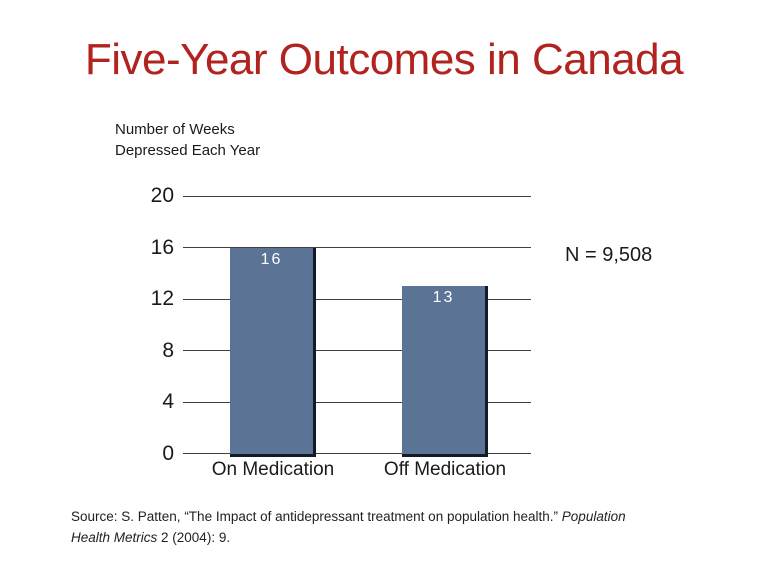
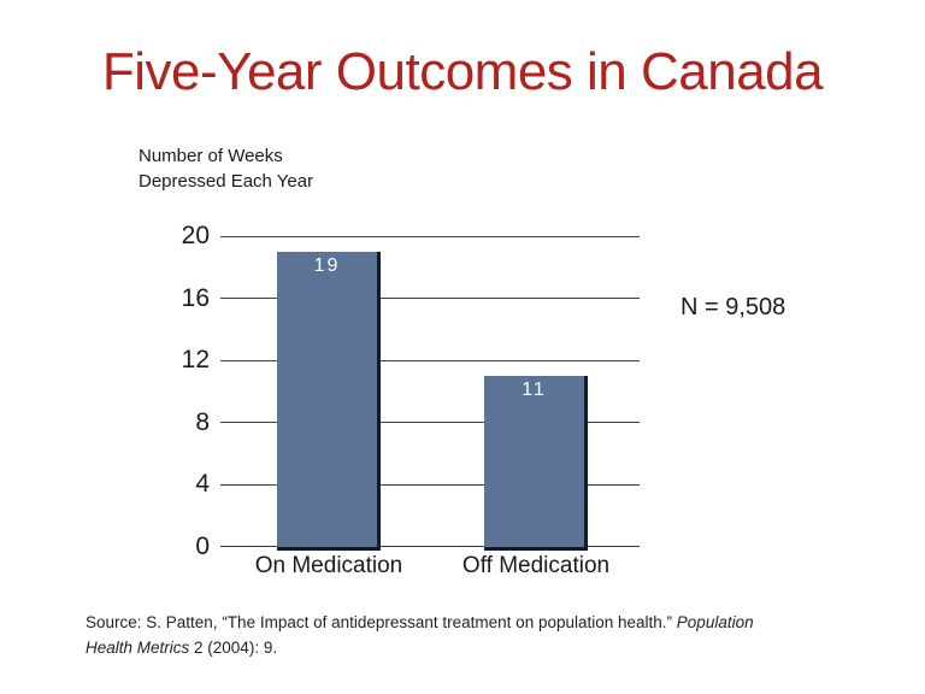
On Medication: 16 -> 19
Off Medication: 13 -> 11
